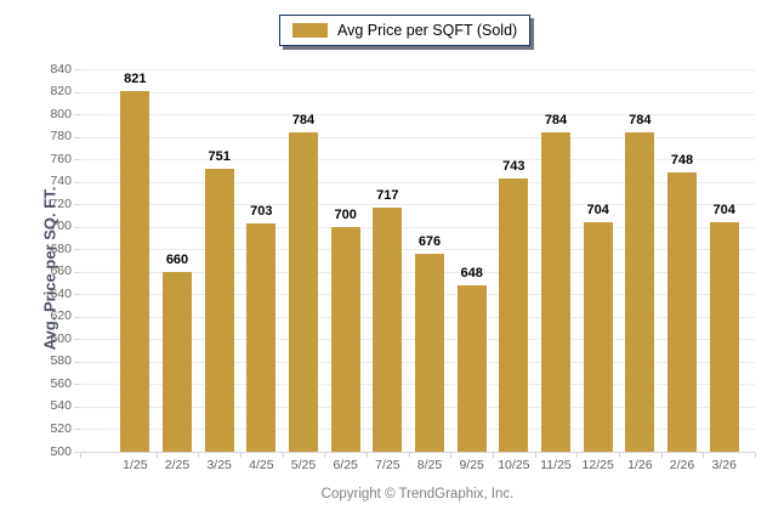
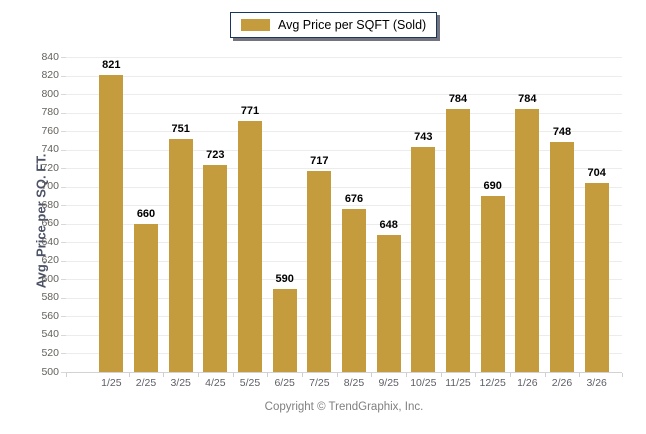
4/25: 703 -> 723
5/25: 784 -> 771
6/25: 700 -> 590
12/25: 704 -> 690
